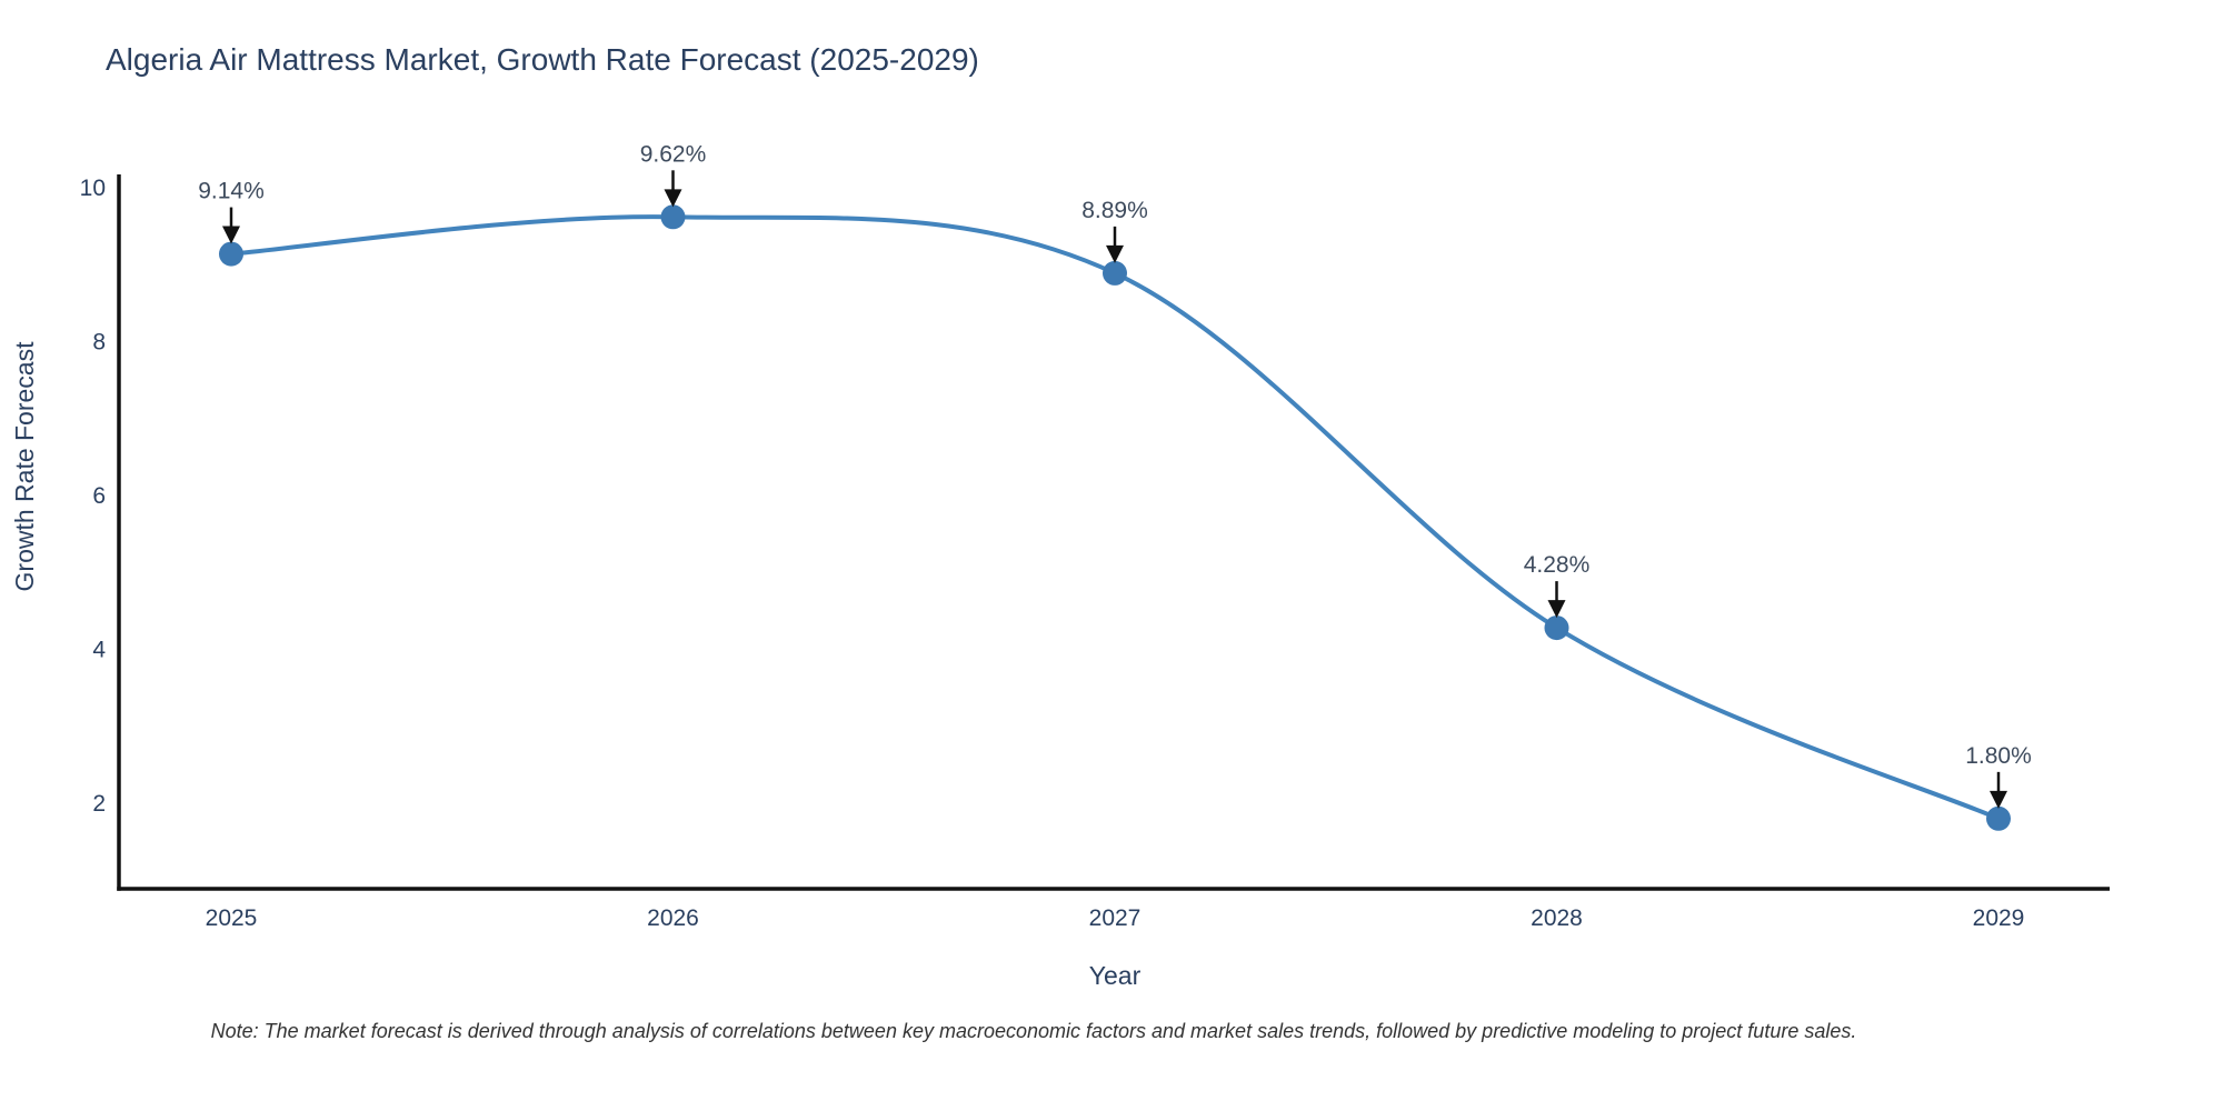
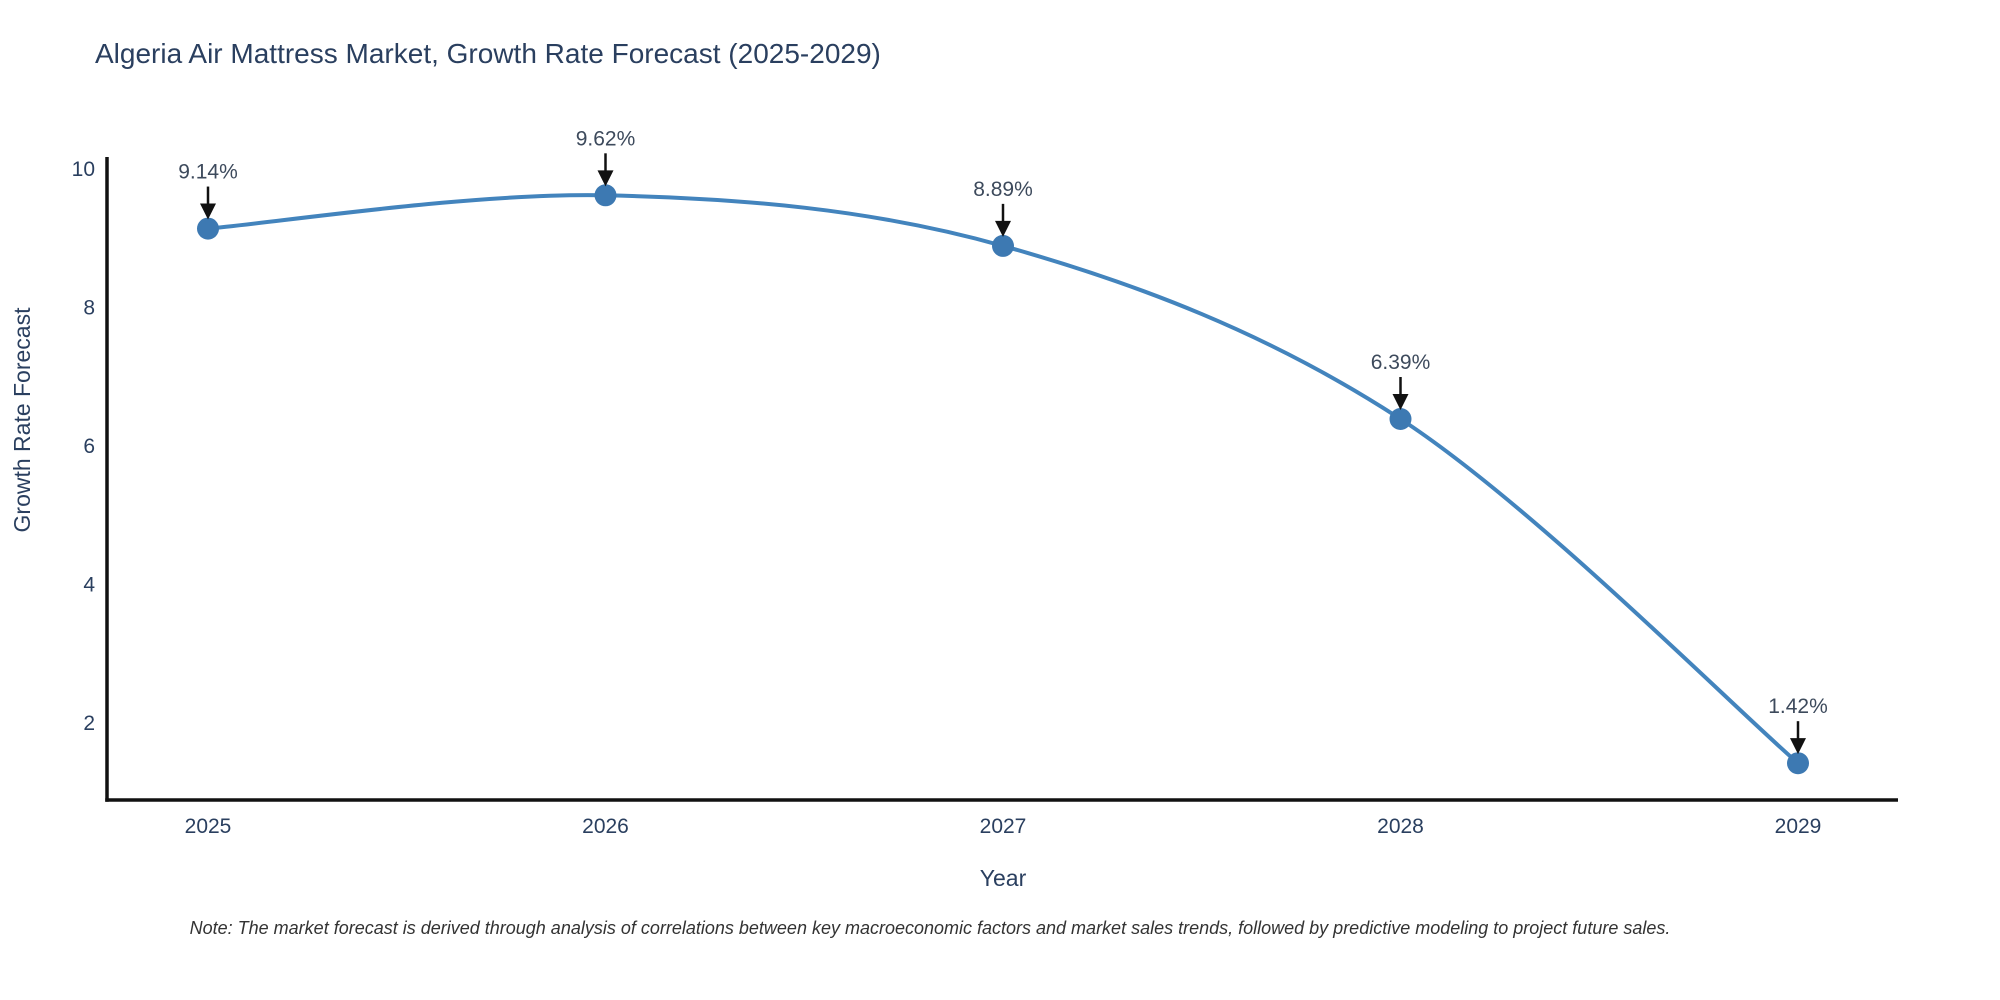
2028: 4.28% -> 6.39%
2029: 1.80% -> 1.42%
